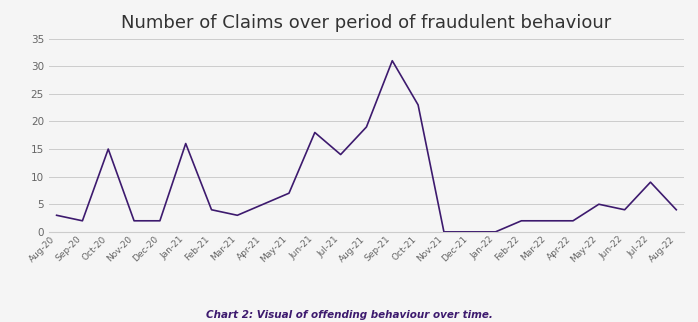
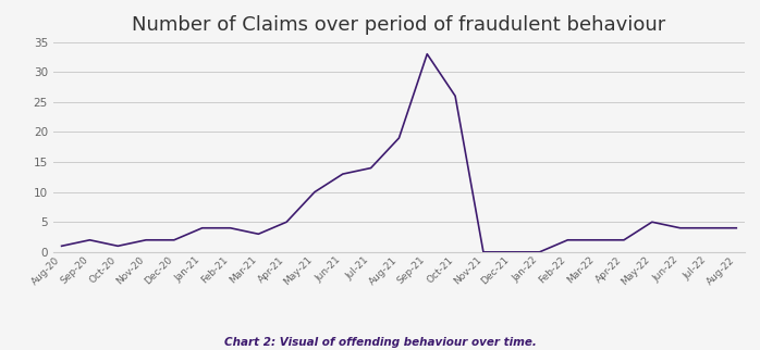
Aug-20: 3 -> 1
Oct-20: 15 -> 1
Jan-21: 16 -> 4
May-21: 7 -> 10
Jun-21: 18 -> 13
Sep-21: 31 -> 33
Oct-21: 23 -> 26
Jul-22: 9 -> 4
